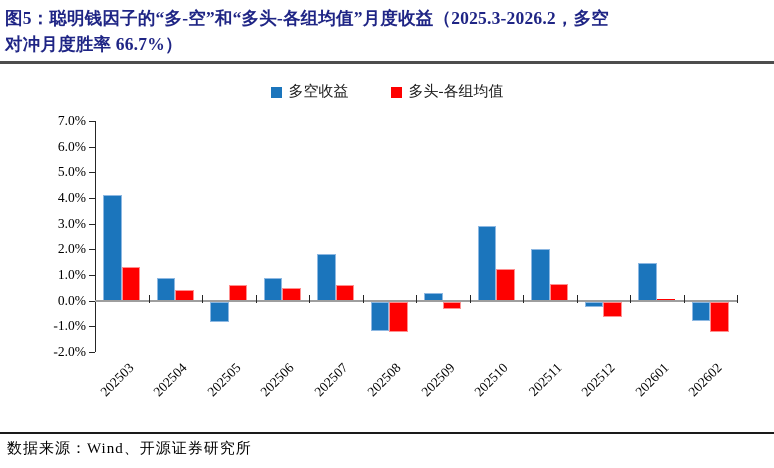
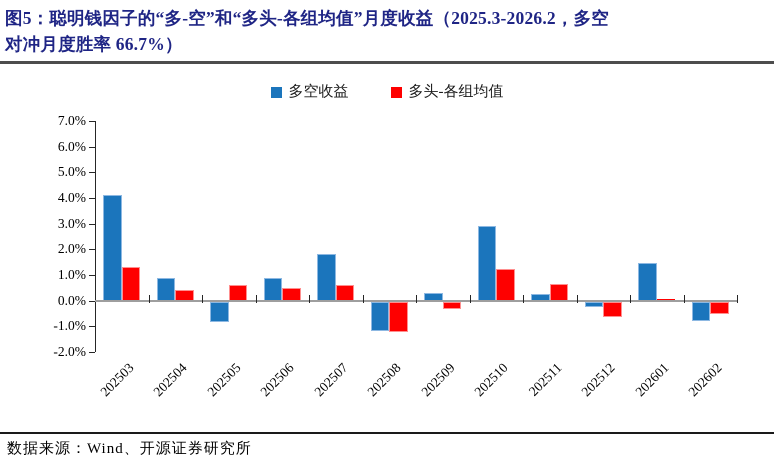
多空收益/202511: 2.0% -> 0.2%
多头-各组均值/202602: -1.2% -> -0.5%
